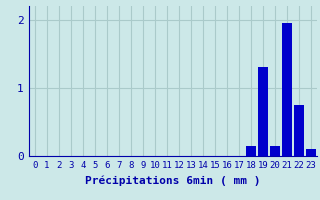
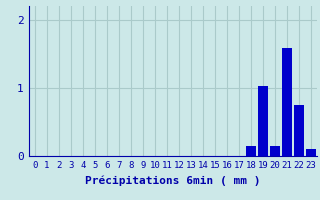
19: 1.30 -> 1.02
21: 1.95 -> 1.58
